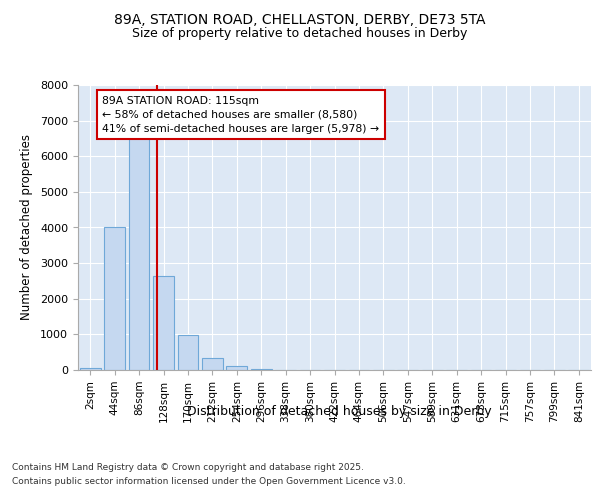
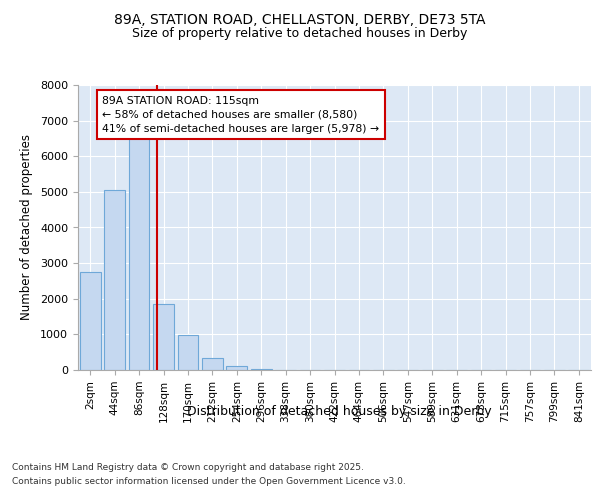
2sqm: 50 -> 2750
44sqm: 4000 -> 5050
128sqm: 2650 -> 1850
